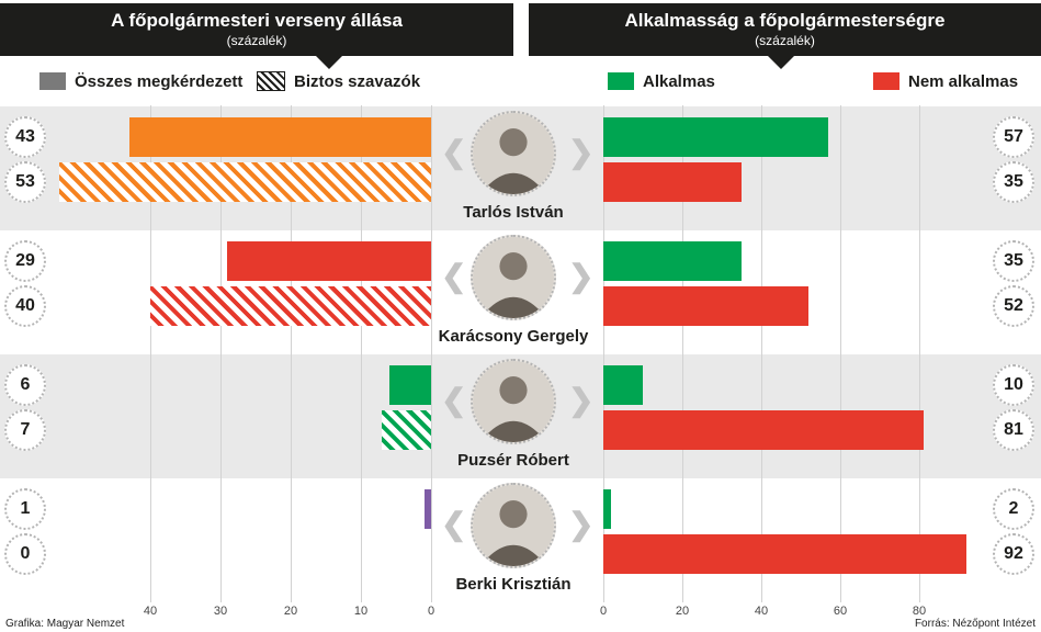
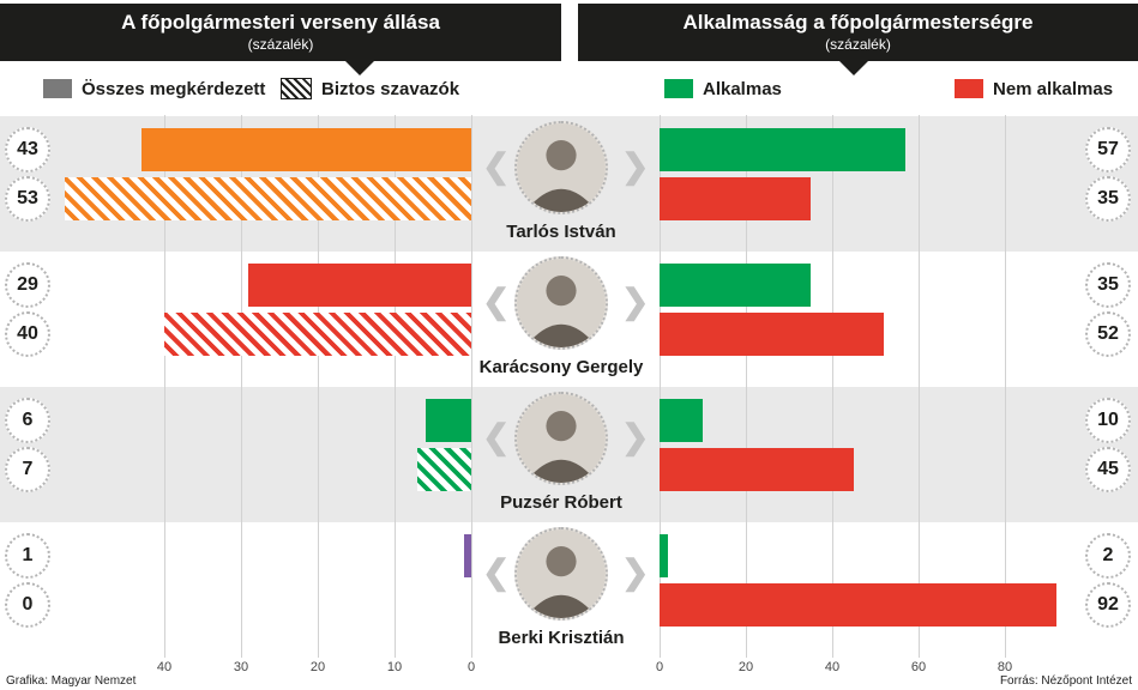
Alkalmasság a főpolgármesterségre/Nem alkalmas/Puzsér Róbert: 81 -> 45
